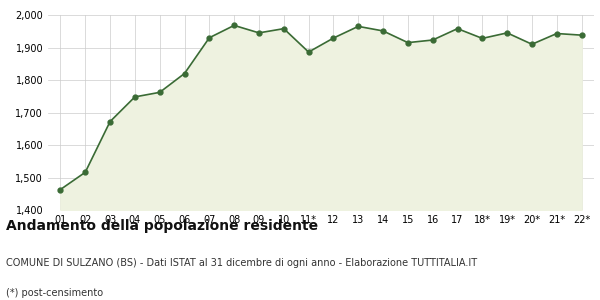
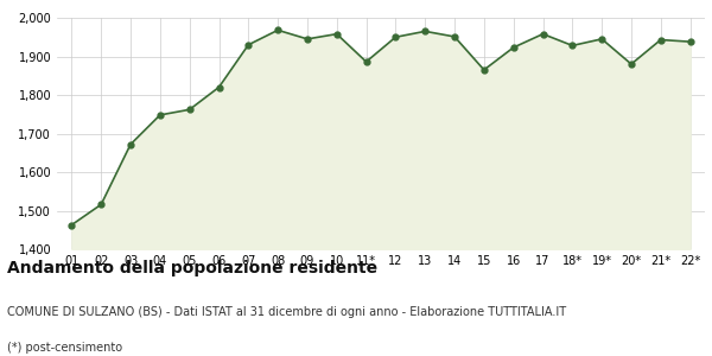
12: 1,929 -> 1,950
15: 1,915 -> 1,865
20*: 1,910 -> 1,880
